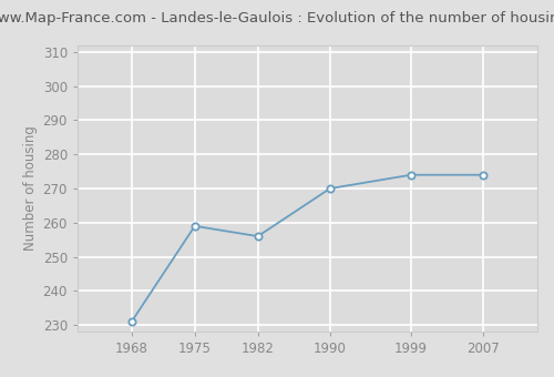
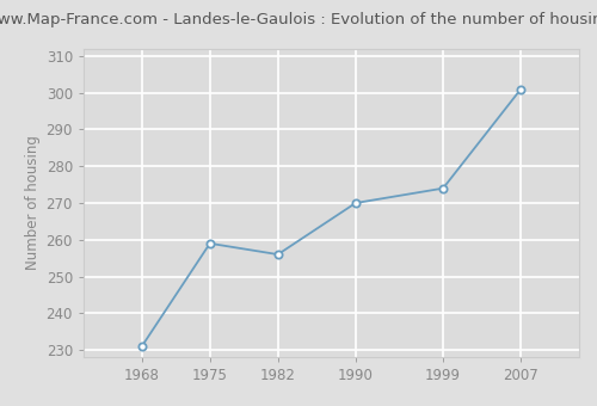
2007: 274 -> 301
